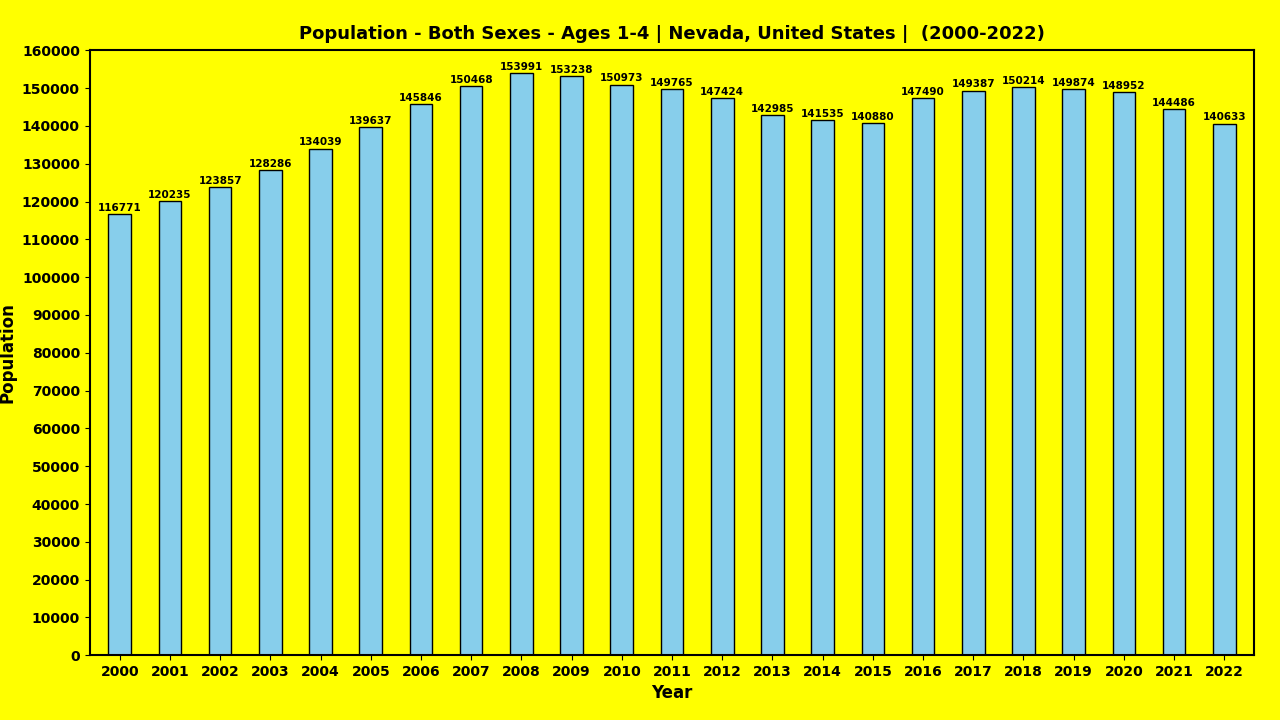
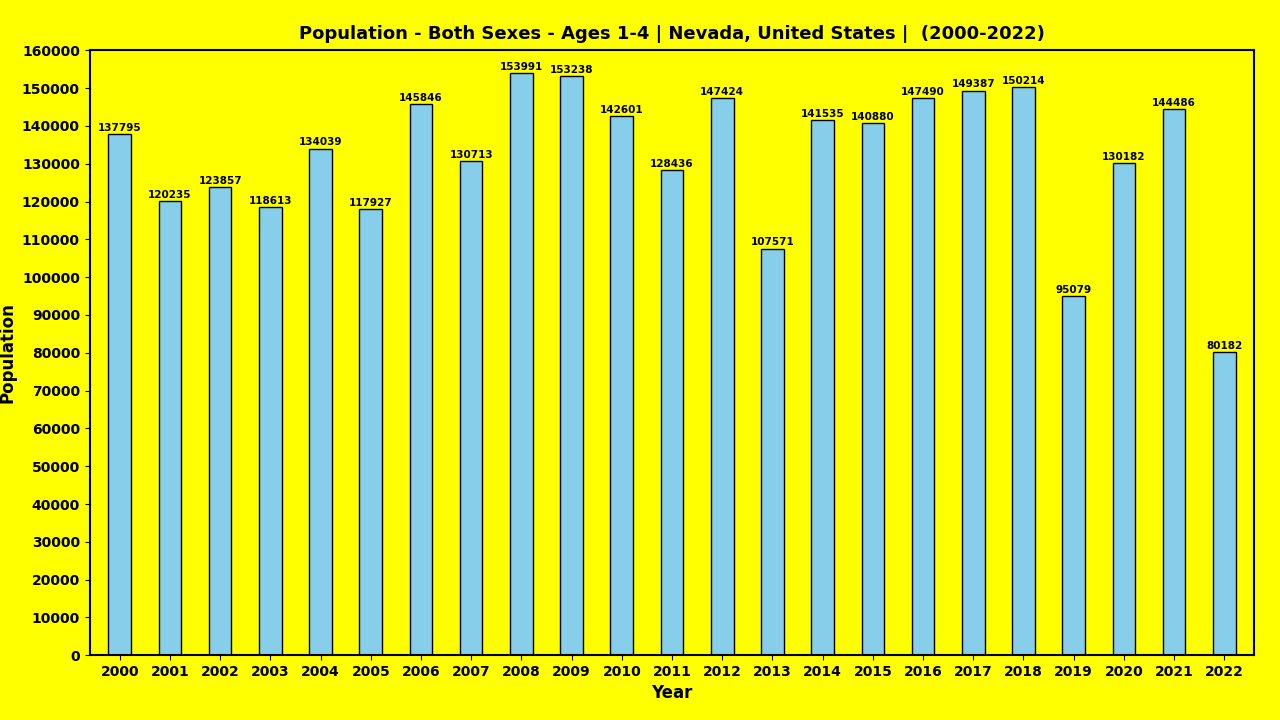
2000: 116771 -> 137795
2003: 128286 -> 118613
2005: 139637 -> 117927
2007: 150468 -> 130713
2010: 150973 -> 142601
2011: 149765 -> 128436
2013: 142985 -> 107571
2019: 149874 -> 95079
2020: 148952 -> 130182
2022: 140633 -> 80182
